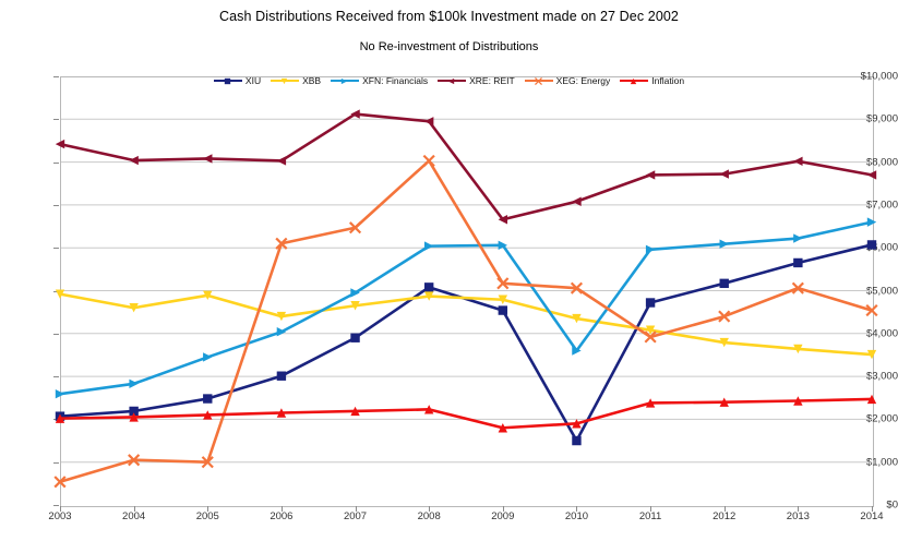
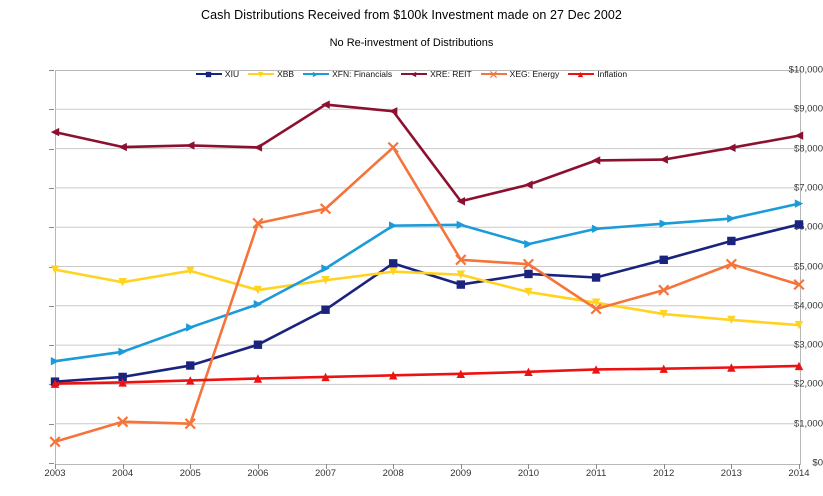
Inflation/2009: $1800 -> $2300
XIU/2010: $1500 -> $4800
XFN: Financials/2010: $3600 -> $5600
Inflation/2010: $1900 -> $2300
XRE: REIT/2014: $7700 -> $8300
